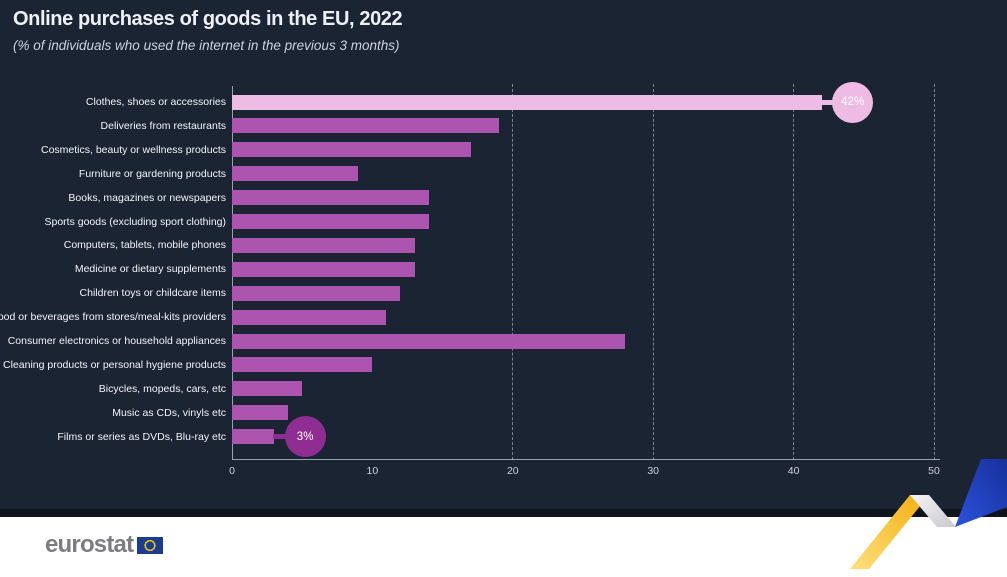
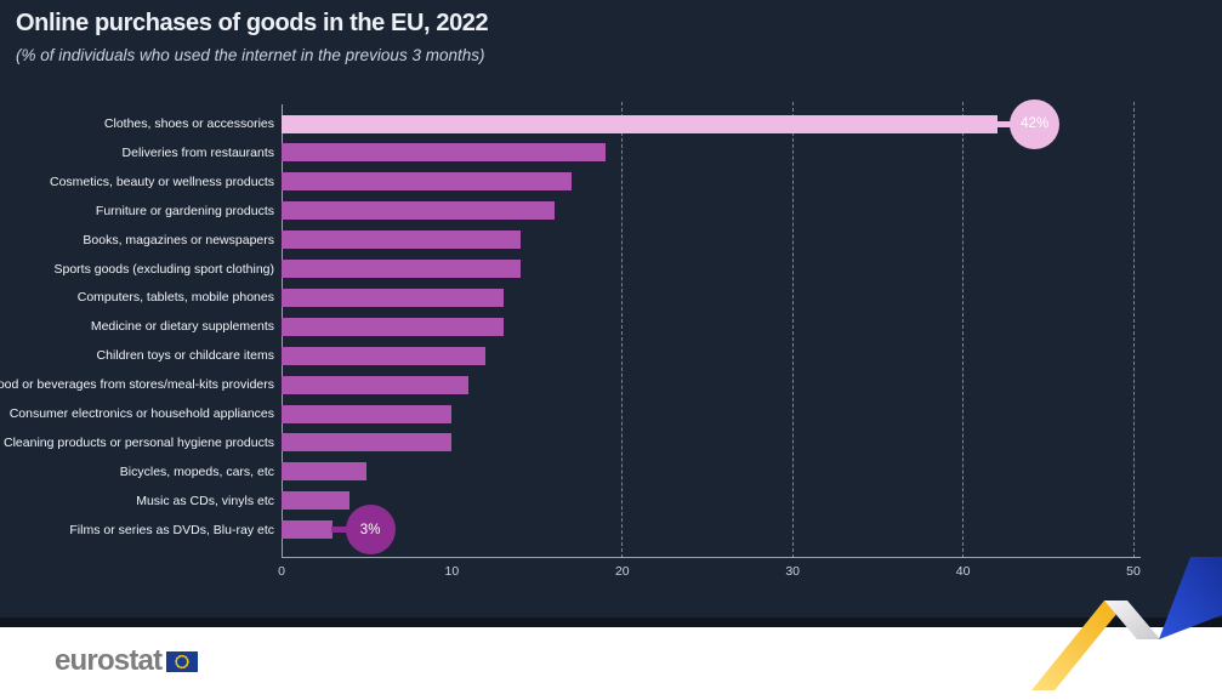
Furniture or gardening products: 9 -> 16
Consumer electronics or household appliances: 28 -> 10
